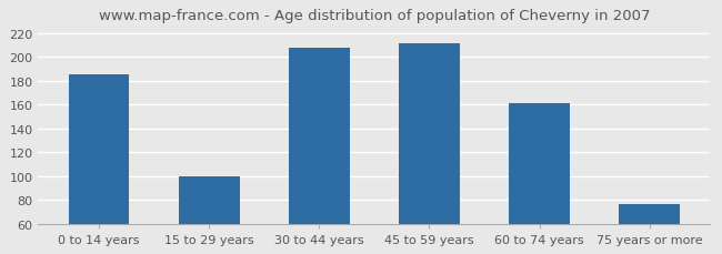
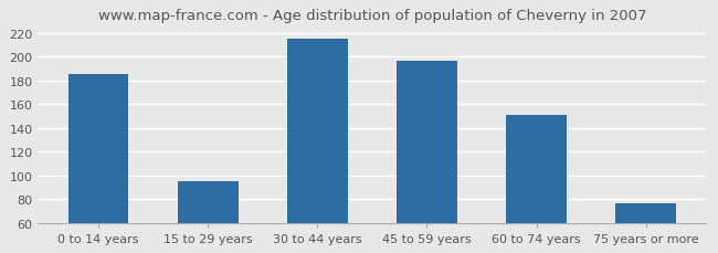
15 to 29 years: 100 -> 95
30 to 44 years: 208 -> 215
45 to 59 years: 211 -> 196
60 to 74 years: 161 -> 151
